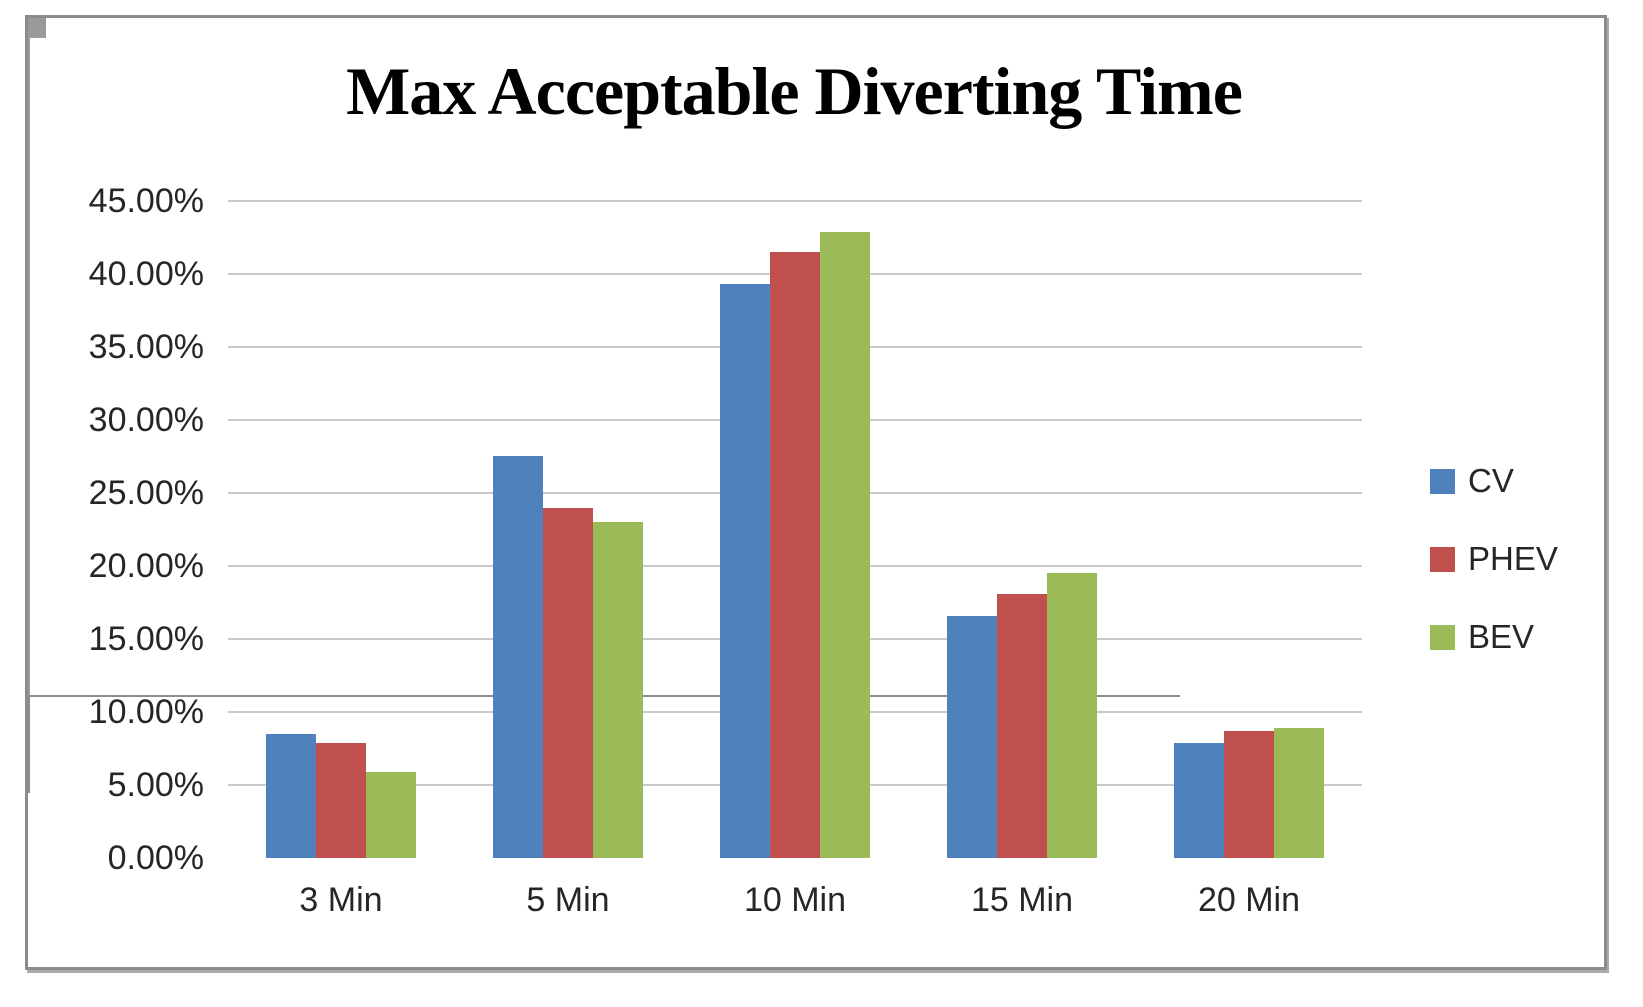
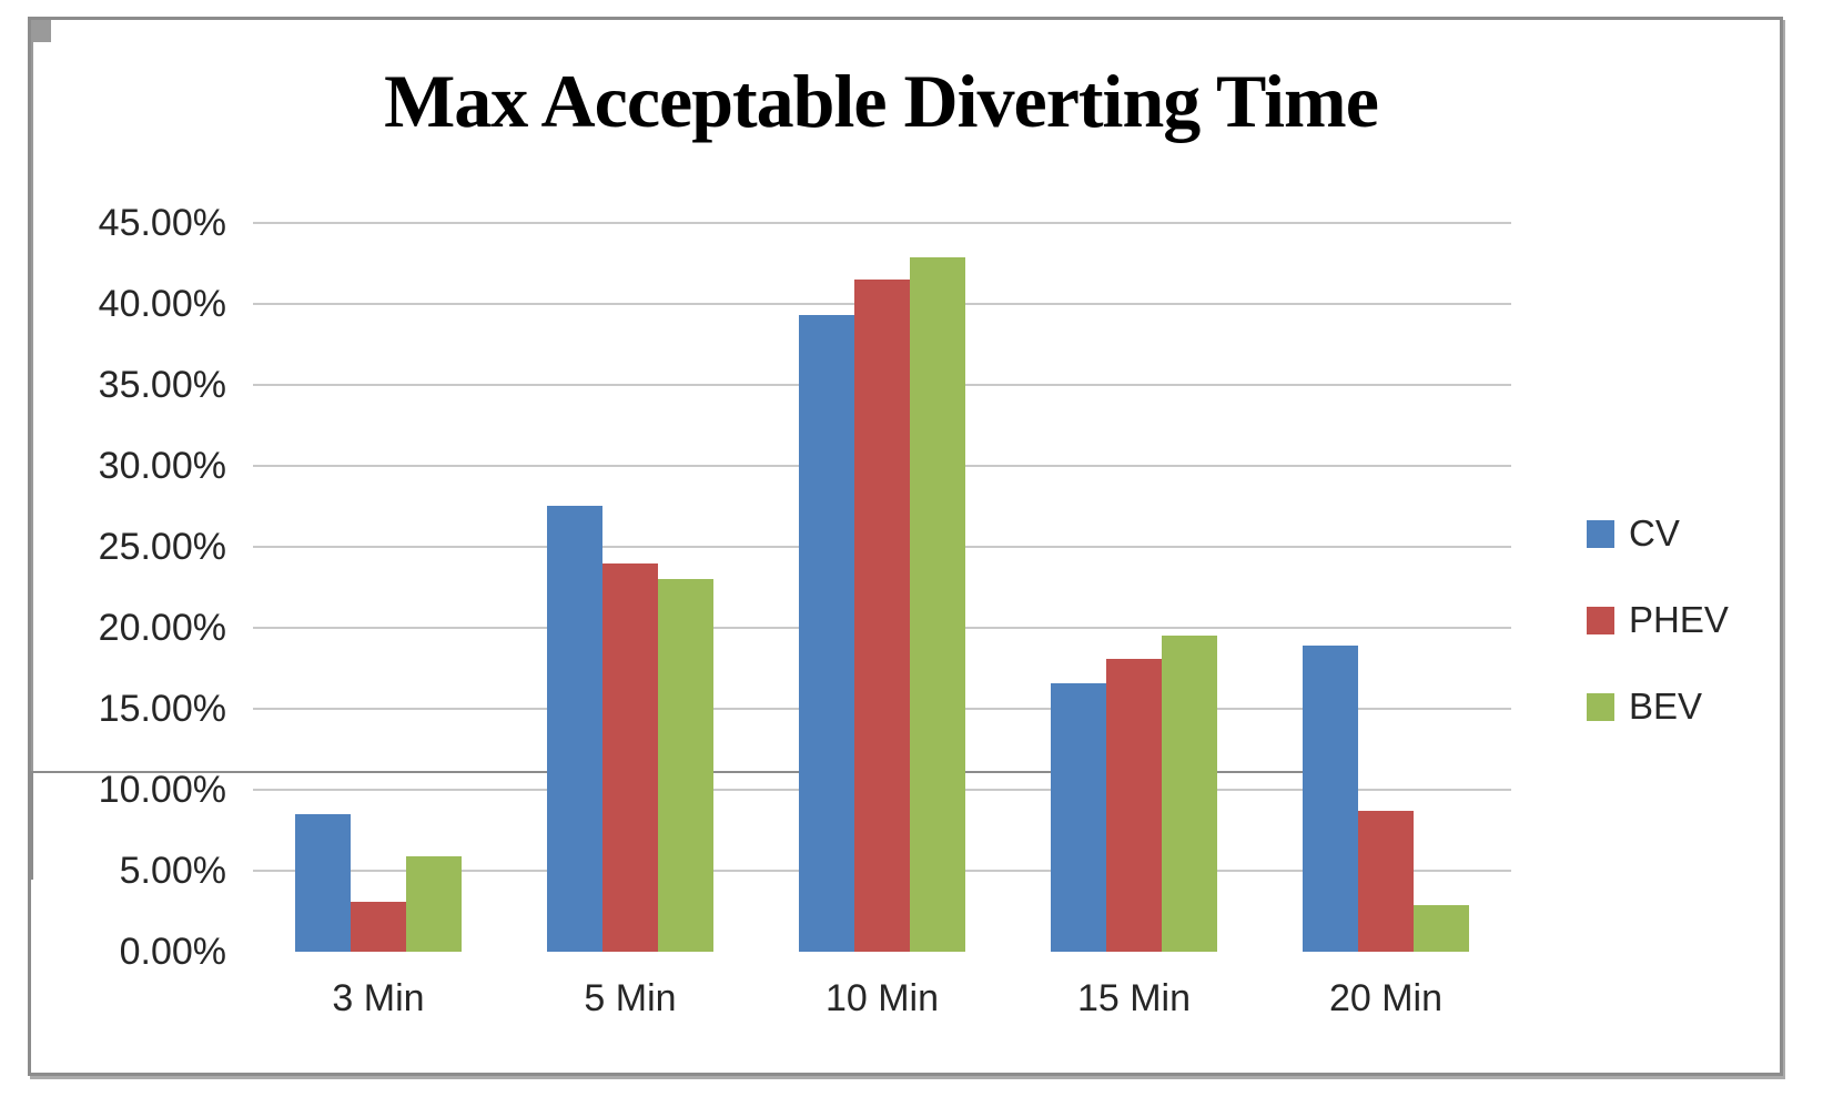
PHEV/3 Min: 7.9% -> 3.1%
CV/20 Min: 7.9% -> 18.9%
BEV/20 Min: 8.9% -> 2.9%
